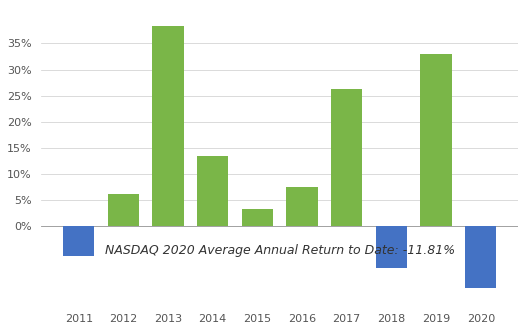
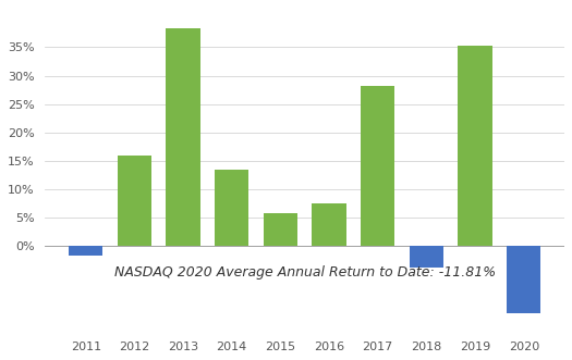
2011: -5.8% -> -1.8%
2012: 6.2% -> 16.0%
2015: 3.2% -> 5.7%
2017: 26.2% -> 28.2%
2018: -8.0% -> -3.9%
2019: 33.0% -> 35.2%
